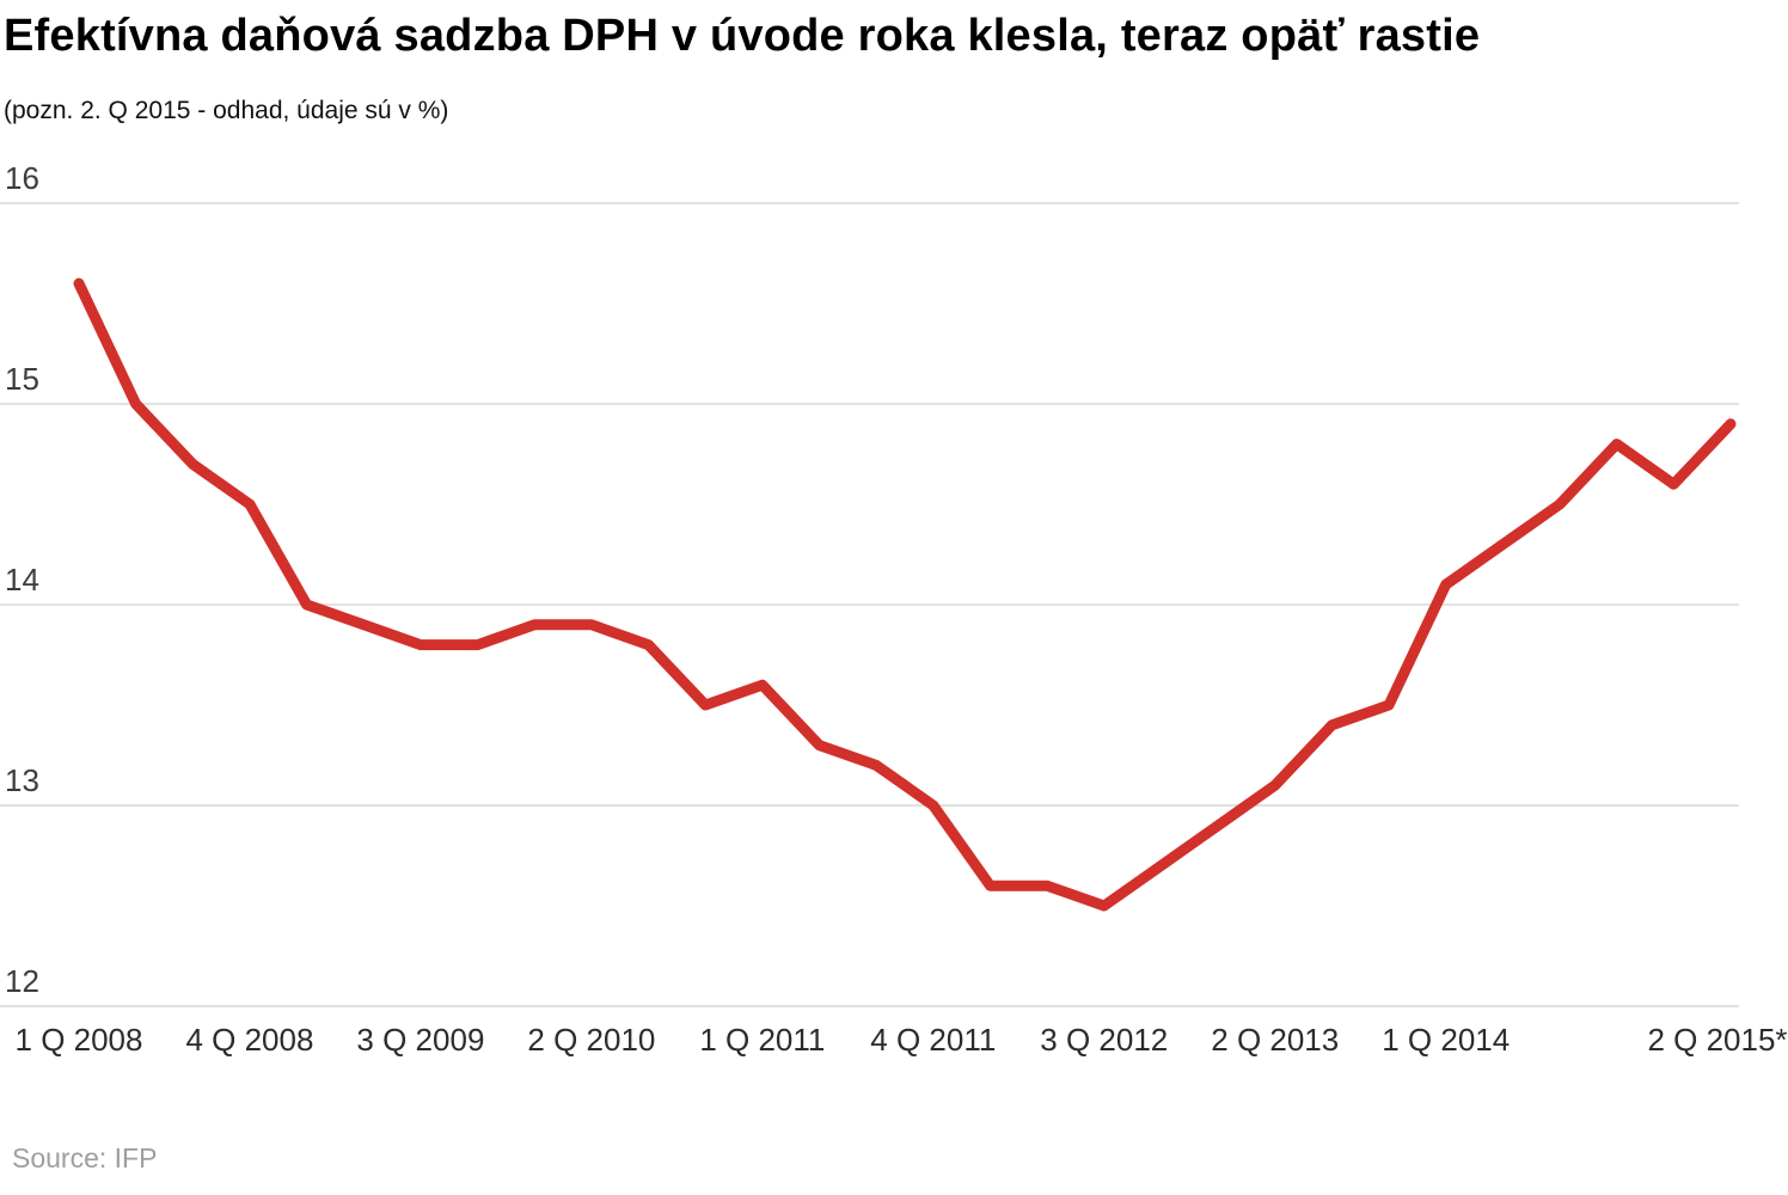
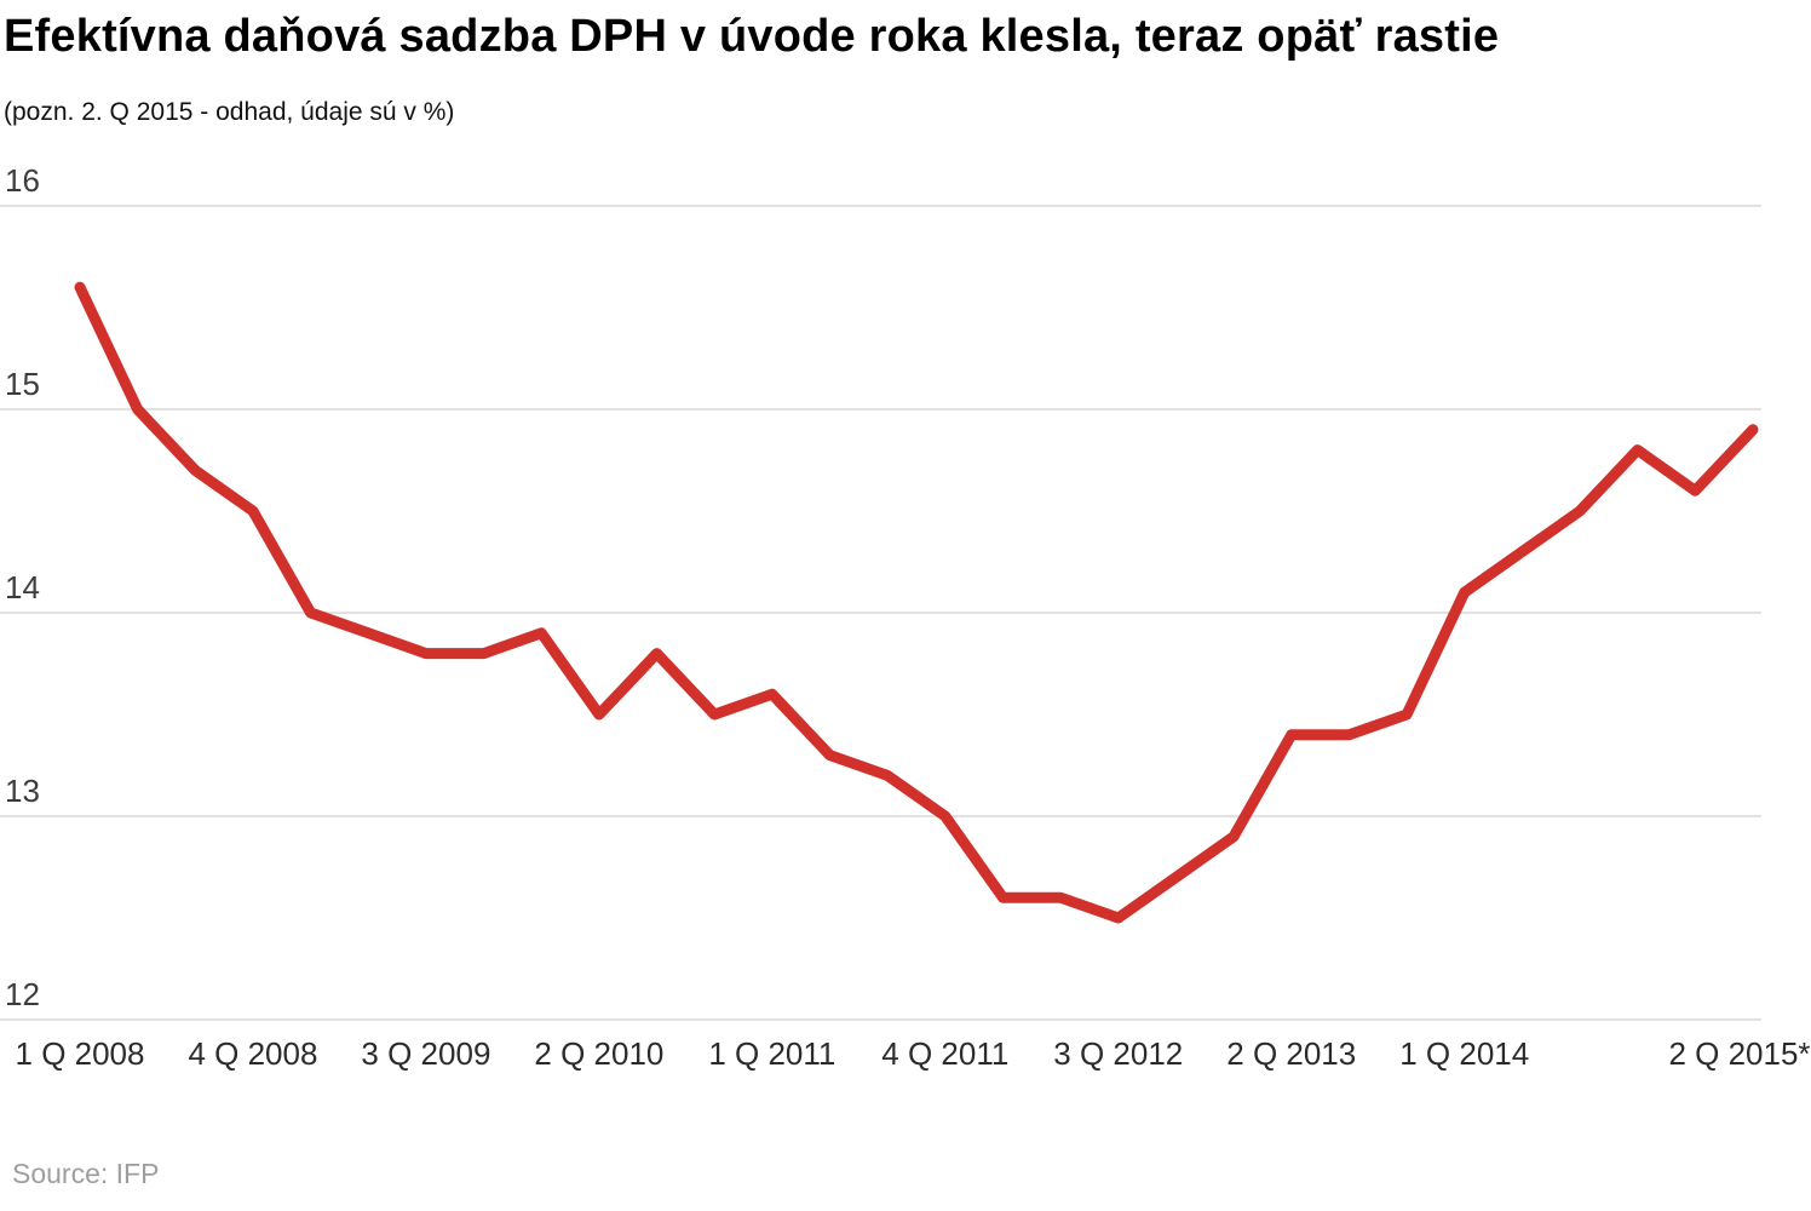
2 Q 2010: 13.9 -> 13.5
2 Q 2013: 13.1 -> 13.4
